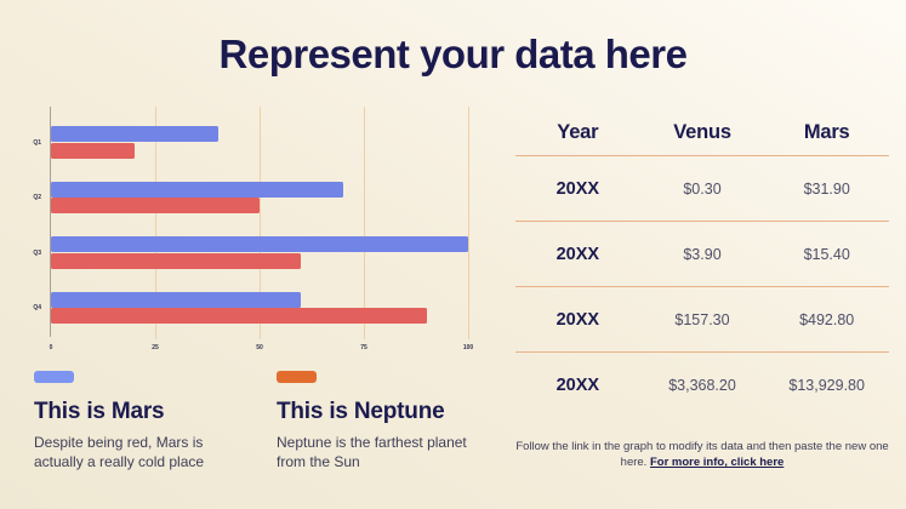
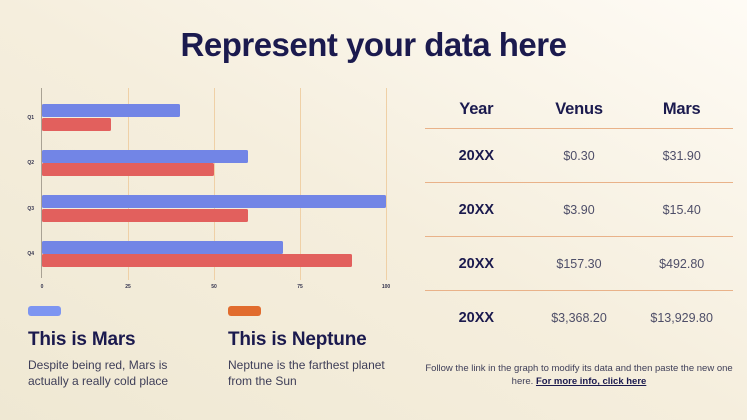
This is Mars/Q2: 70 -> 60
This is Mars/Q4: 60 -> 70
